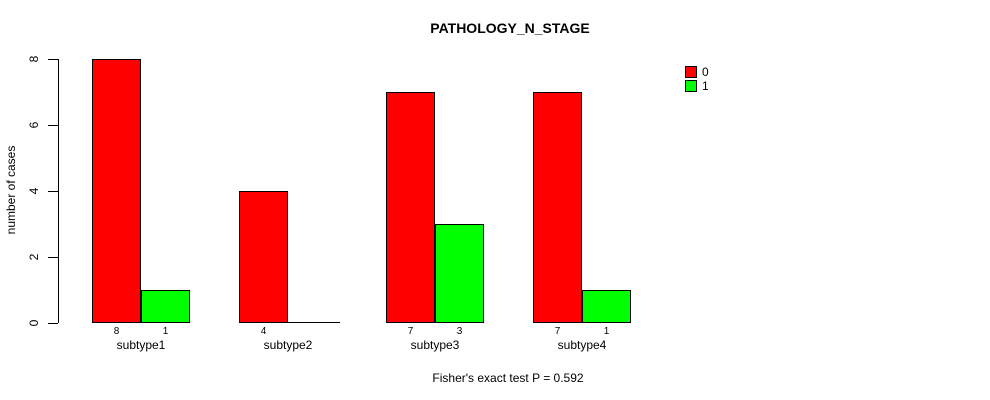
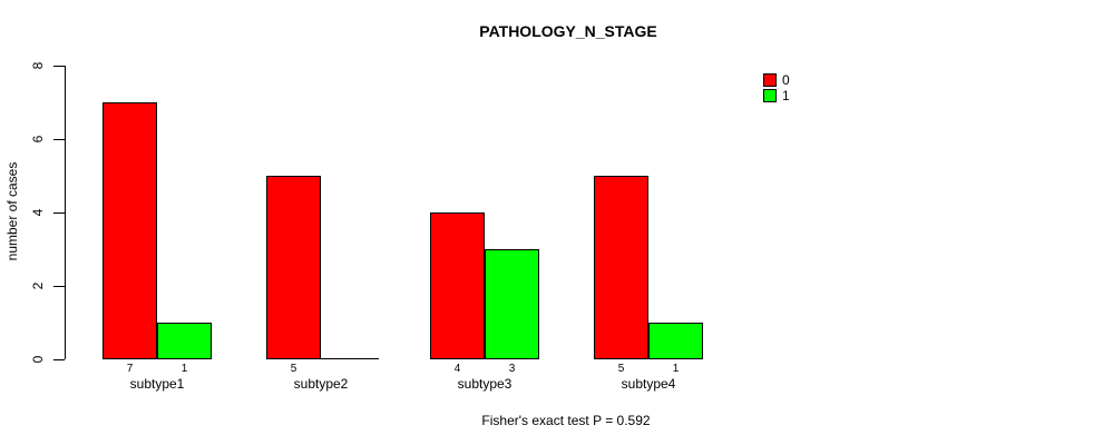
0/subtype1: 8 -> 7
0/subtype2: 4 -> 5
0/subtype3: 7 -> 4
0/subtype4: 7 -> 5
